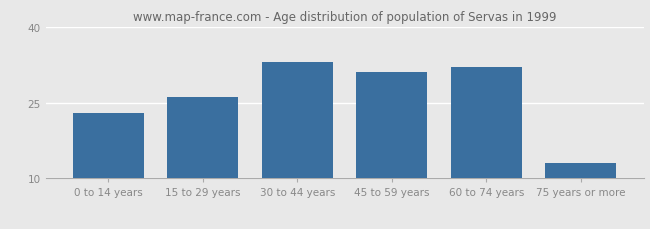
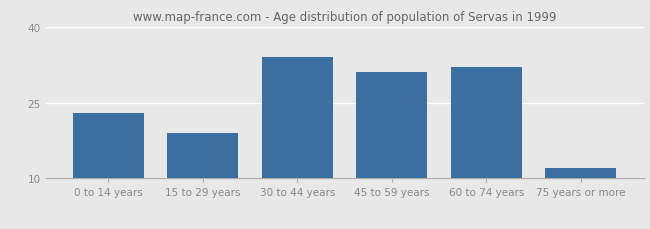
15 to 29 years: 26 -> 19
30 to 44 years: 33 -> 34
75 years or more: 13 -> 12
